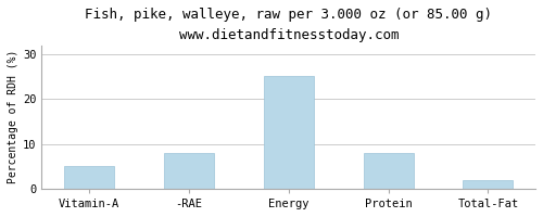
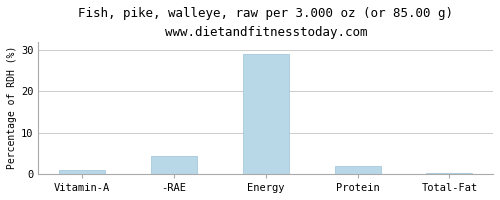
Vitamin-A: 5.0 -> 1.0
-RAE: 8.0 -> 4.3
Energy: 25.0 -> 29.0
Protein: 8.0 -> 2.0
Total-Fat: 2.0 -> 0.2
